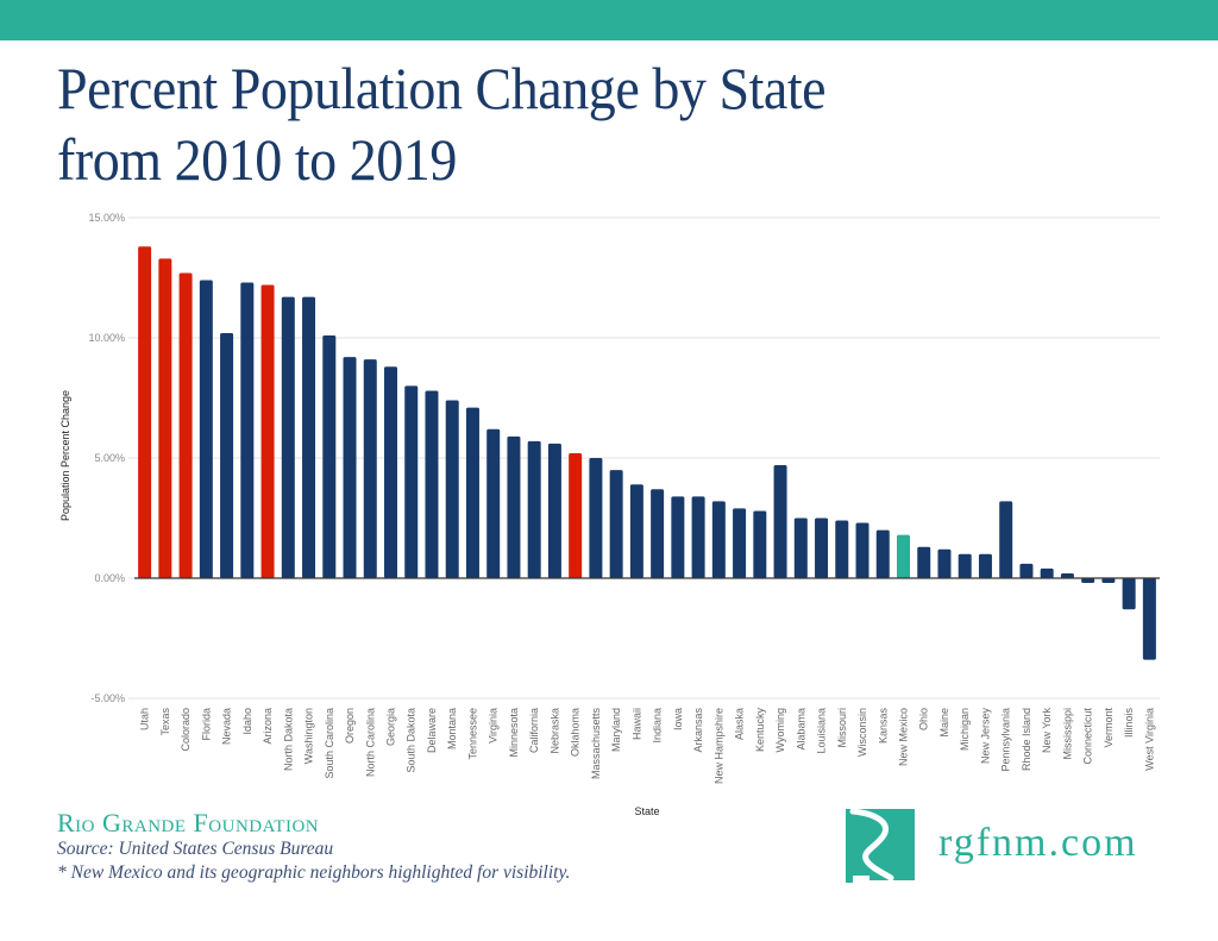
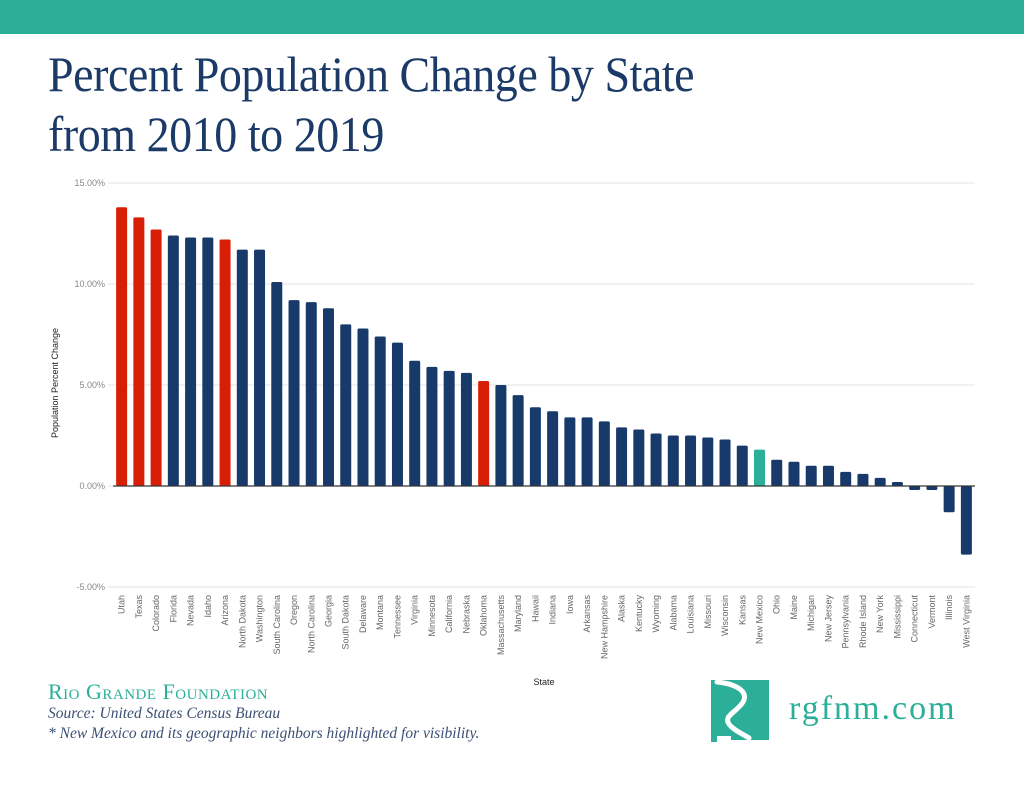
Nevada: 10.2% -> 12.3%
Wyoming: 4.7% -> 2.6%
Pennsylvania: 3.2% -> 0.7%
